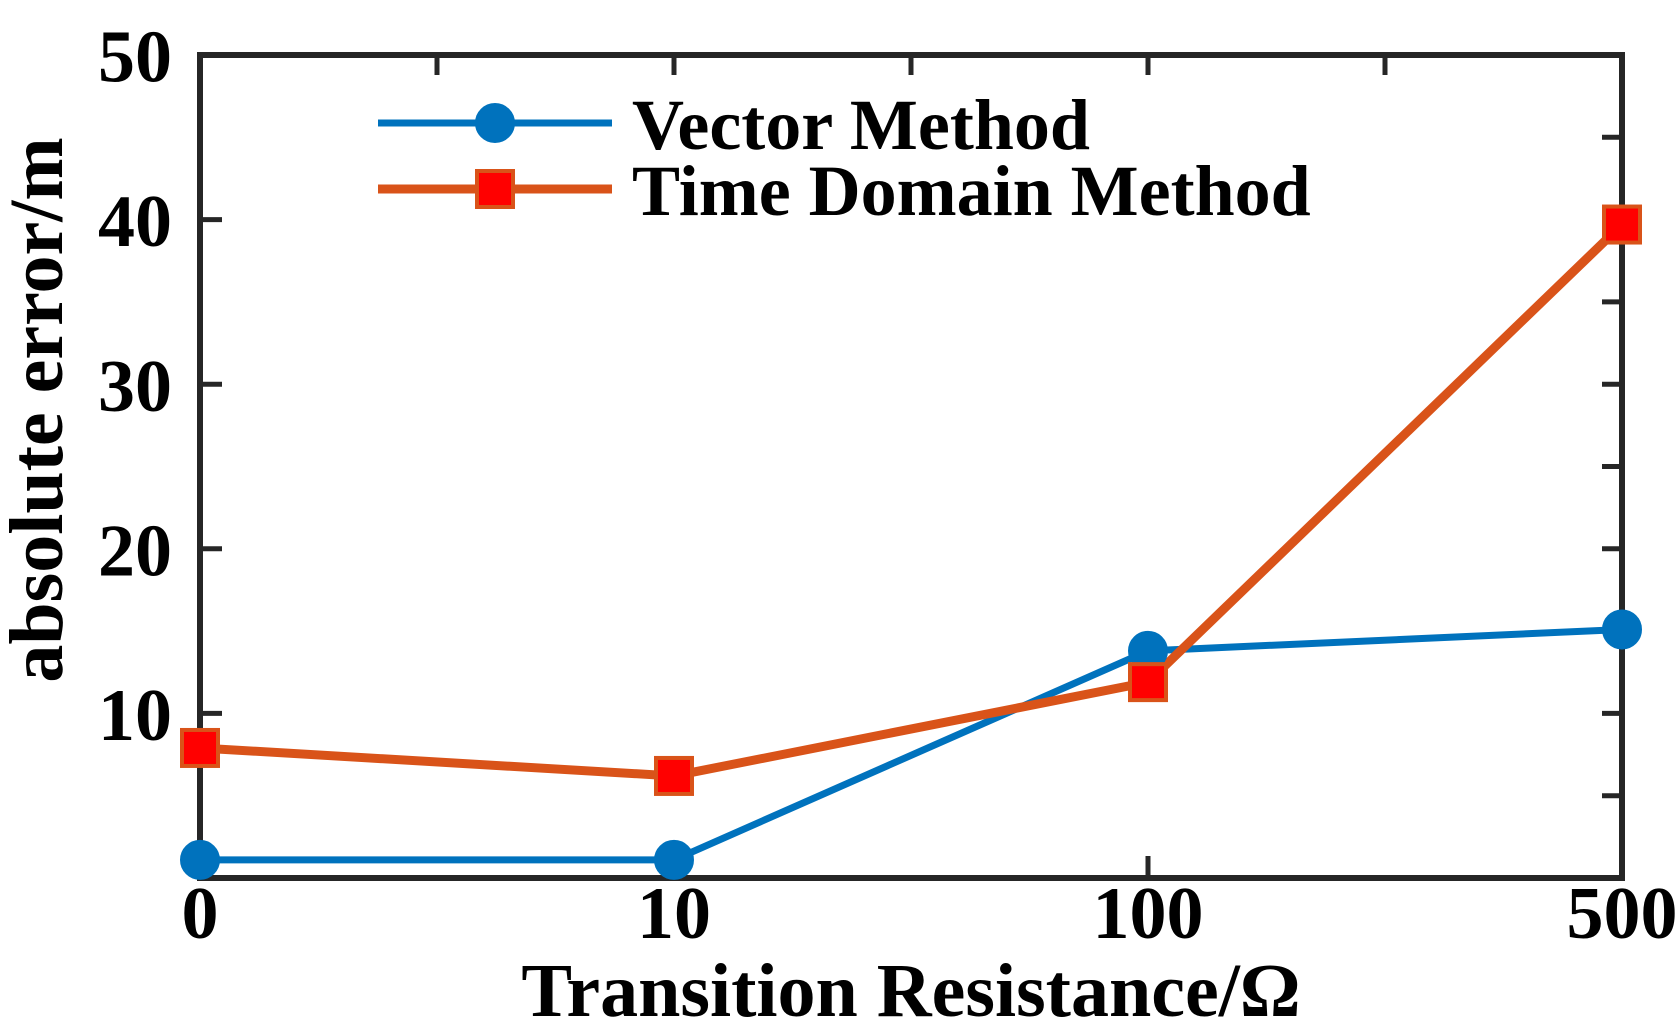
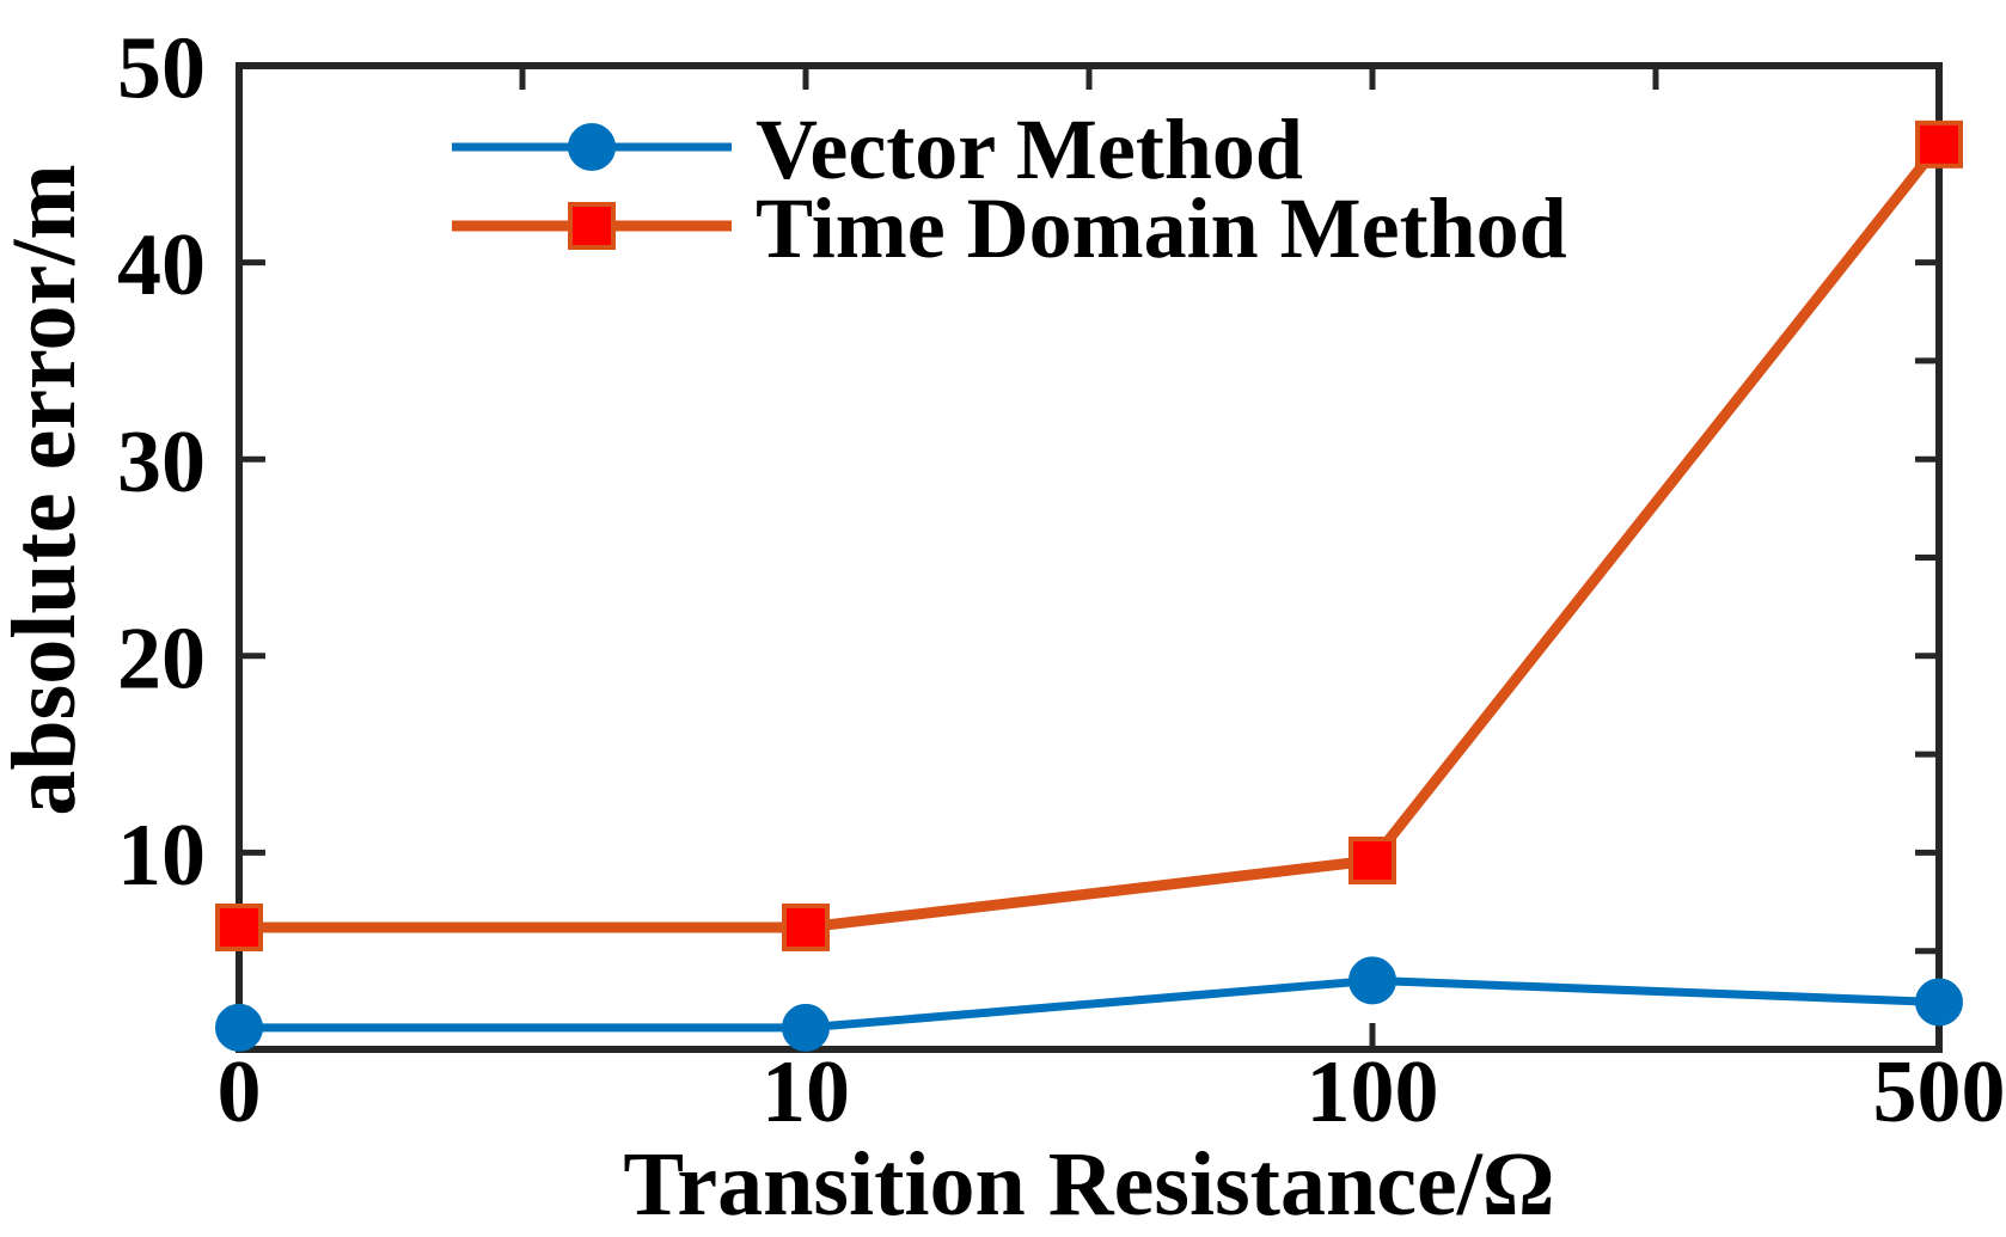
Time Domain Method/0: 7.9 -> 6.2
Vector Method/100: 13.8 -> 3.5
Time Domain Method/100: 11.9 -> 9.6
Vector Method/500: 15.1 -> 2.4
Time Domain Method/500: 39.7 -> 46.0
